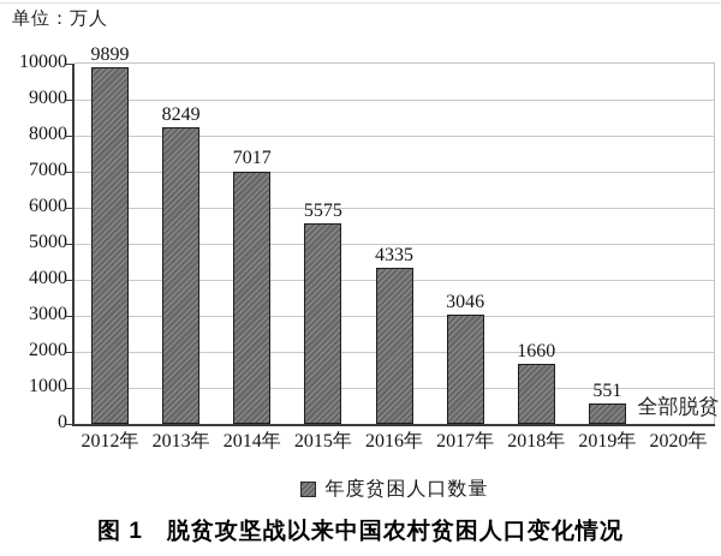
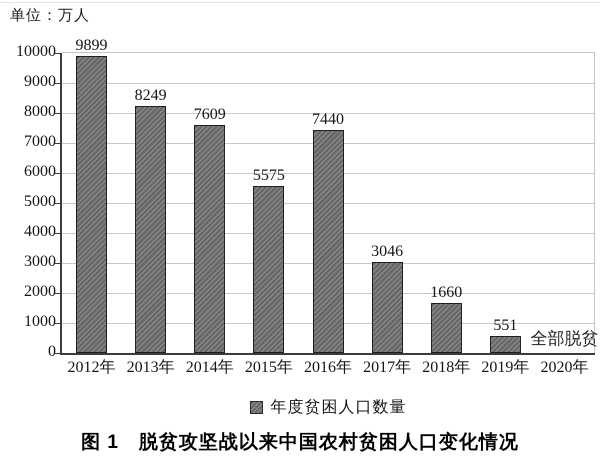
2014年: 7017 -> 7609
2016年: 4335 -> 7440
